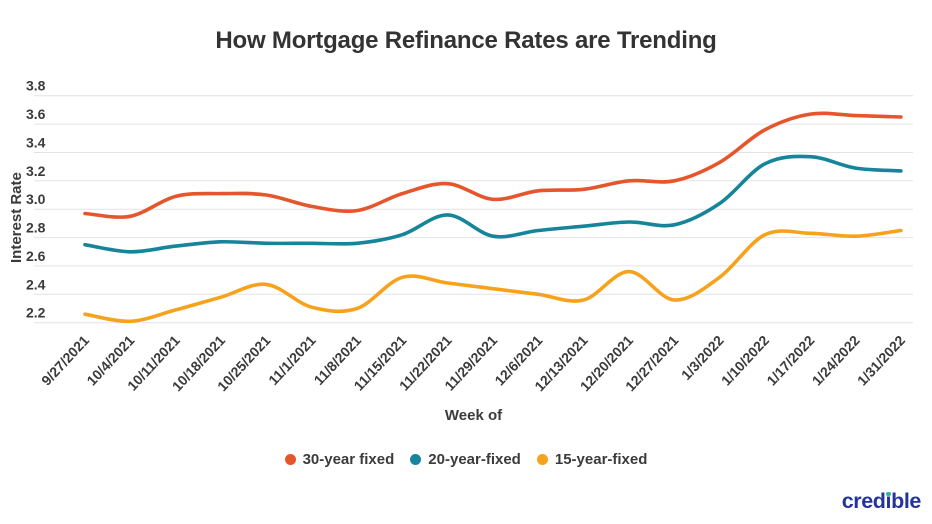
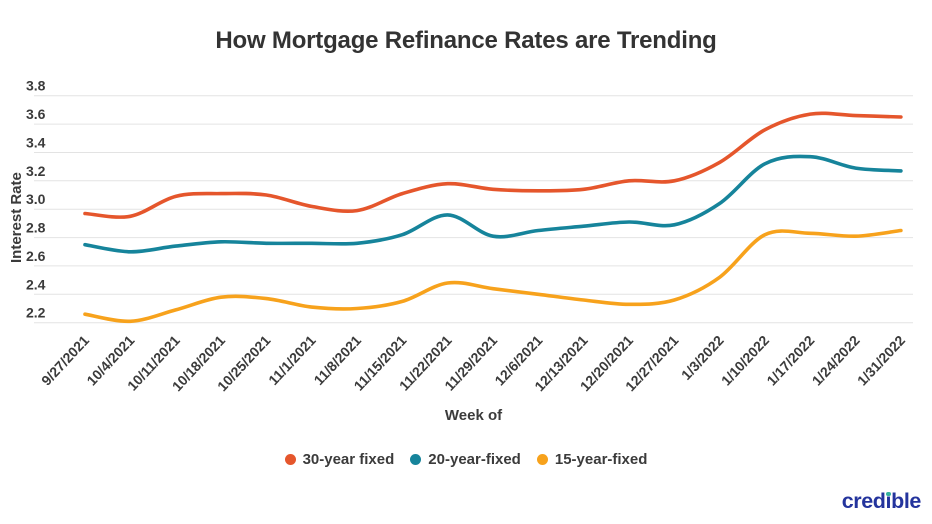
15-year-fixed/10/25/2021: 2.47 -> 2.37
15-year-fixed/11/15/2021: 2.52 -> 2.35
30-year fixed/11/29/2021: 3.07 -> 3.14
15-year-fixed/12/20/2021: 2.56 -> 2.33
